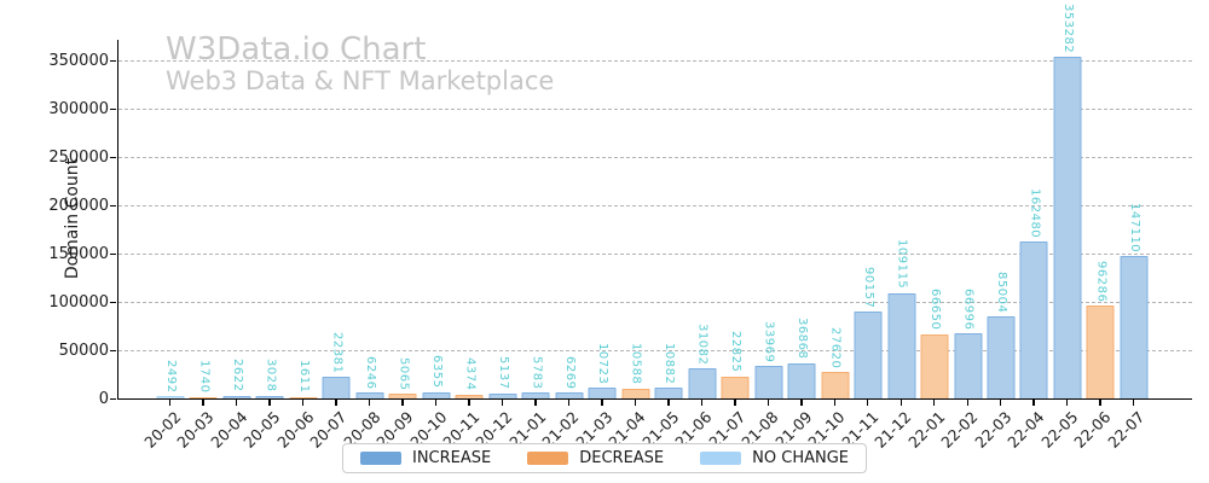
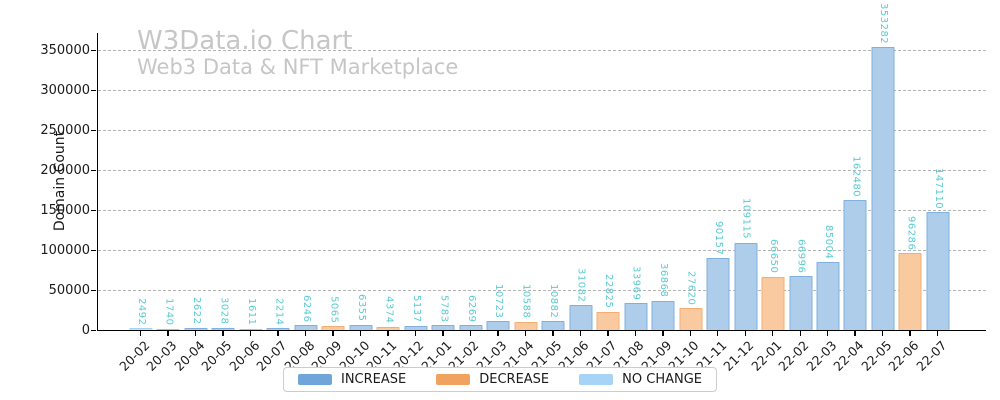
20-07: 22381 -> 2214
